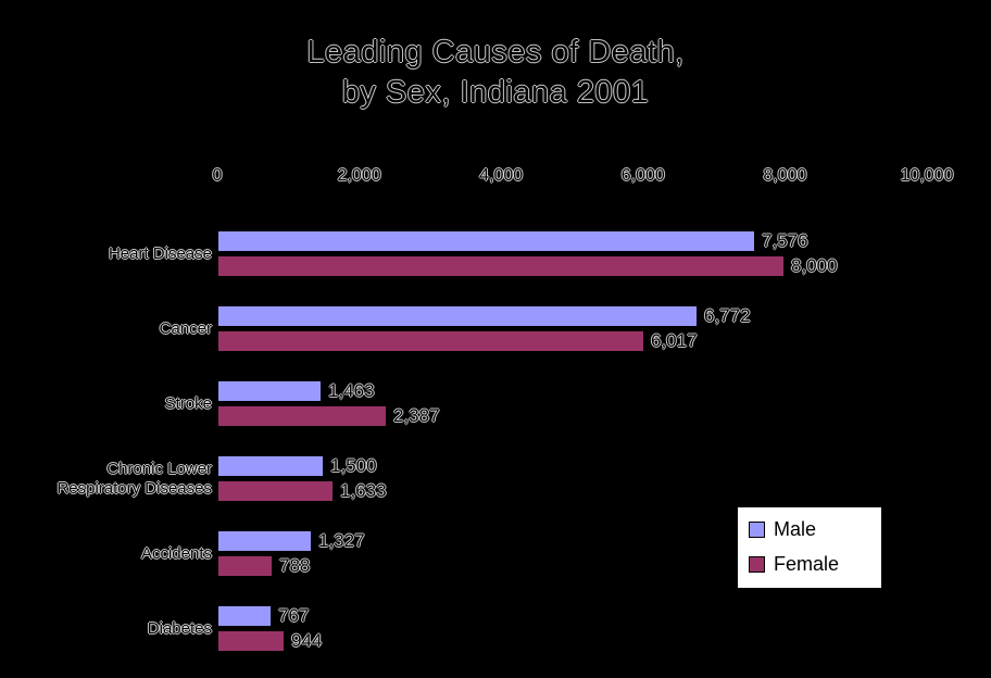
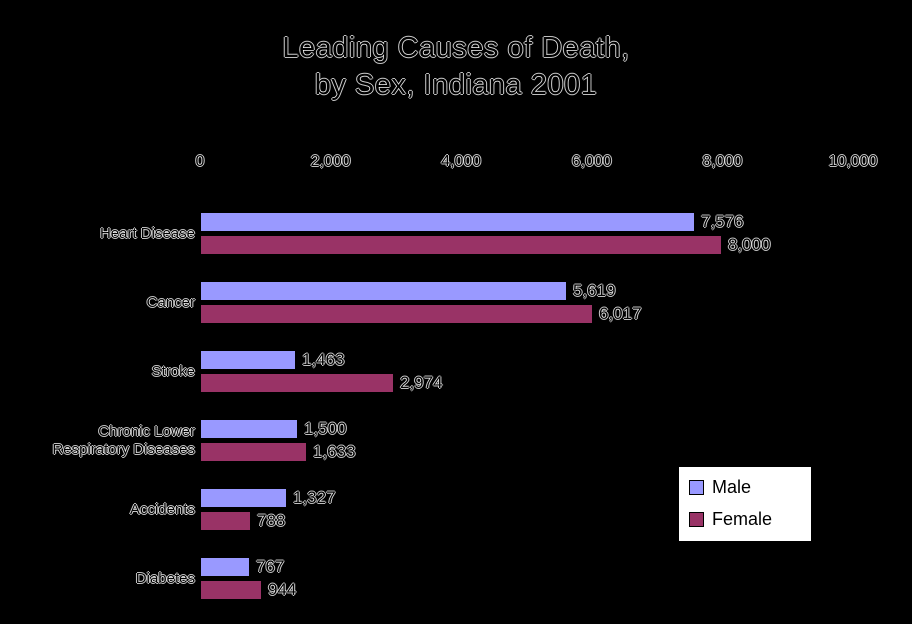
Male/Cancer: 6,772 -> 5,619
Female/Stroke: 2,387 -> 2,974
